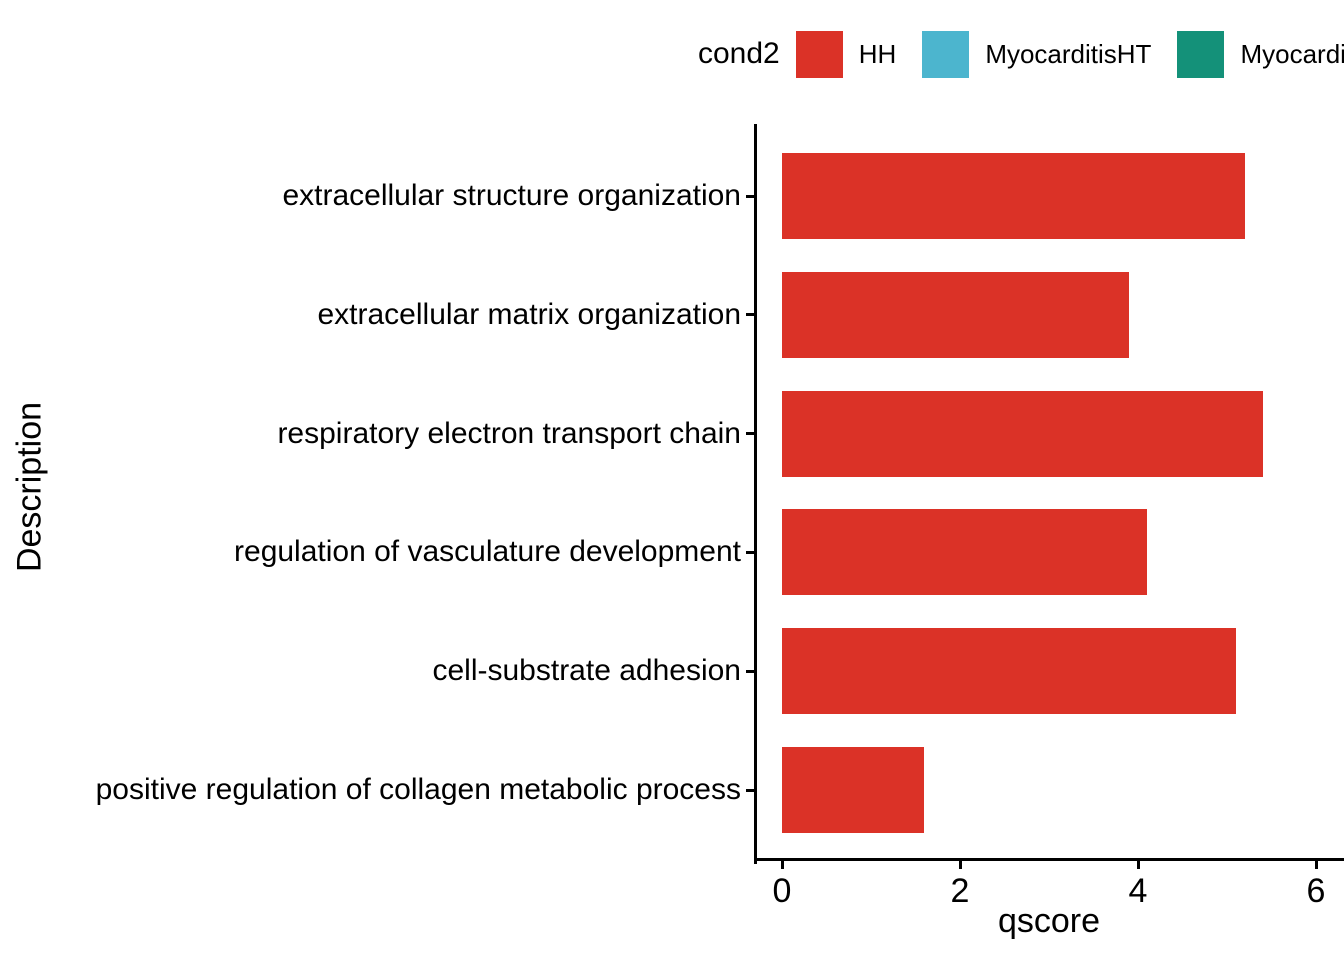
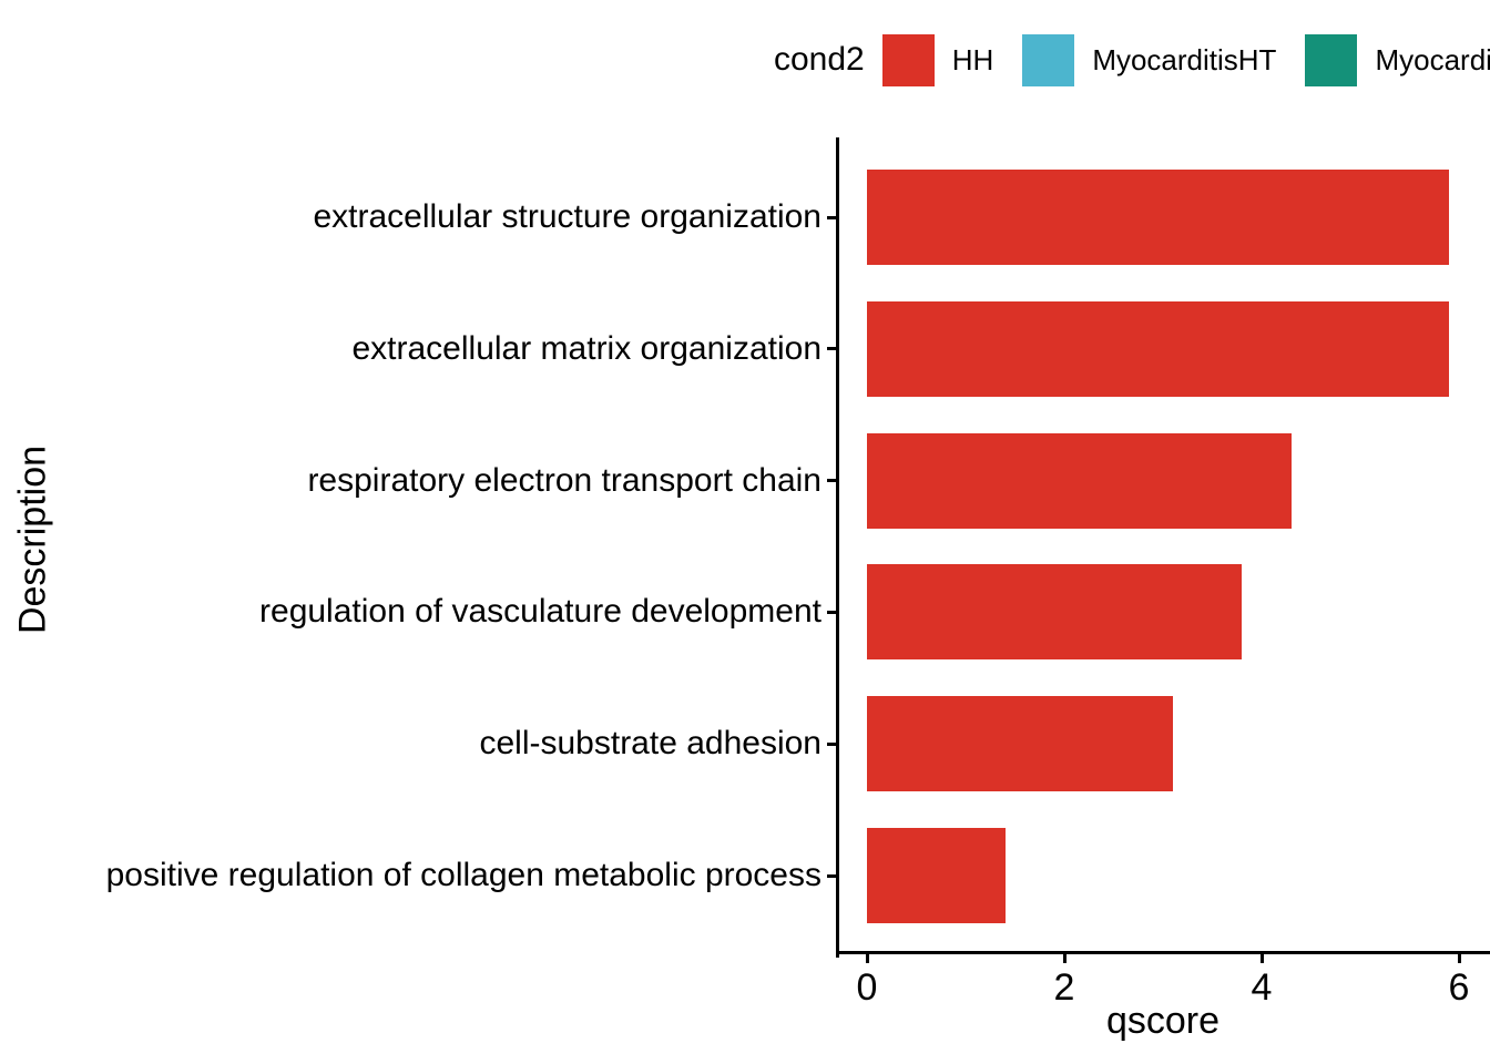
extracellular structure organization: 5.2 -> 5.9
extracellular matrix organization: 3.9 -> 5.9
respiratory electron transport chain: 5.4 -> 4.3
regulation of vasculature development: 4.1 -> 3.8
cell-substrate adhesion: 5.1 -> 3.1
positive regulation of collagen metabolic process: 1.6 -> 1.4
